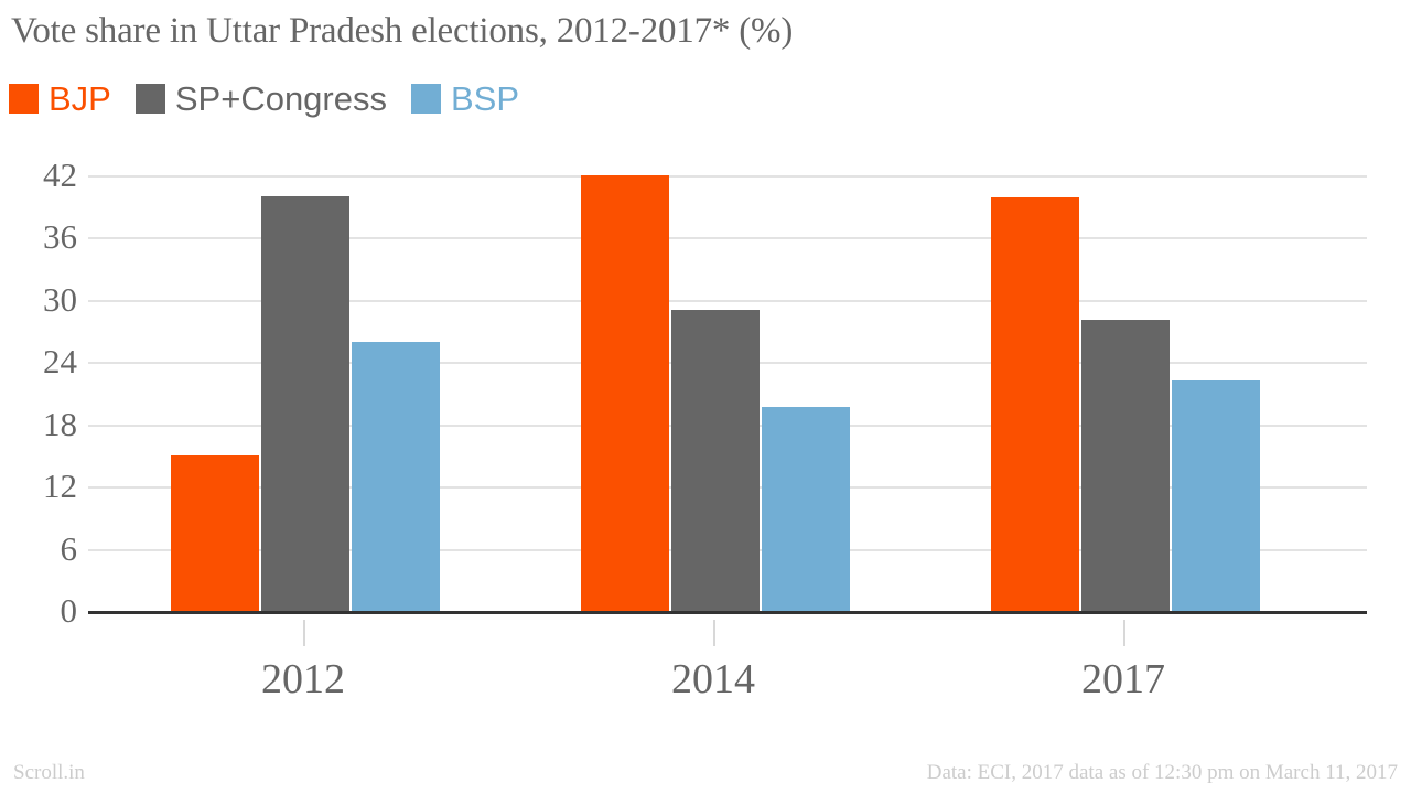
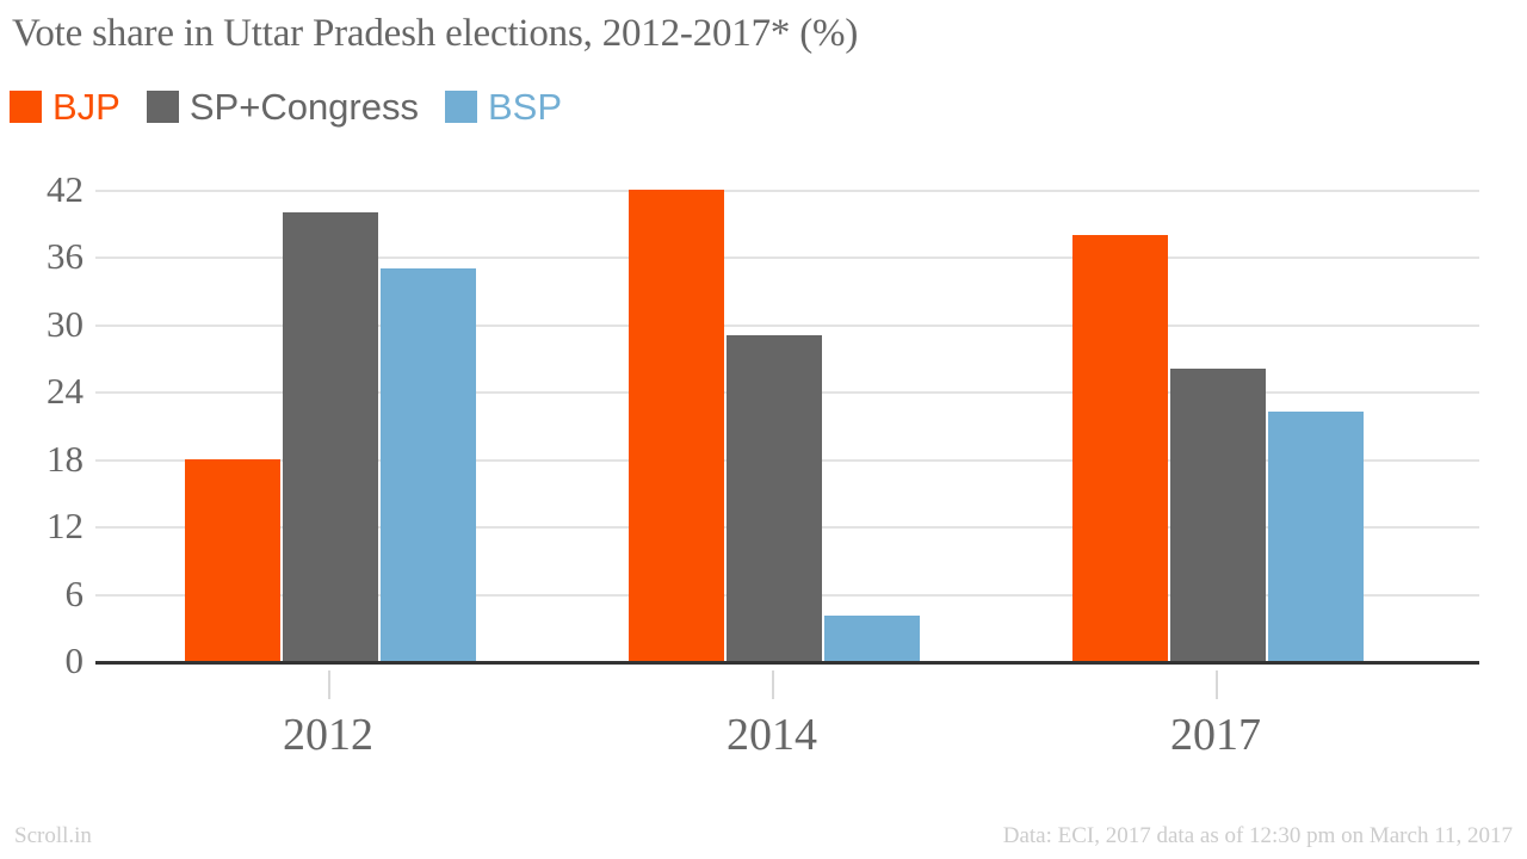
BJP/2012: 15 -> 18
BSP/2012: 26 -> 35
BSP/2014: 20 -> 4
BJP/2017: 40 -> 38
SP+Congress/2017: 28 -> 26
